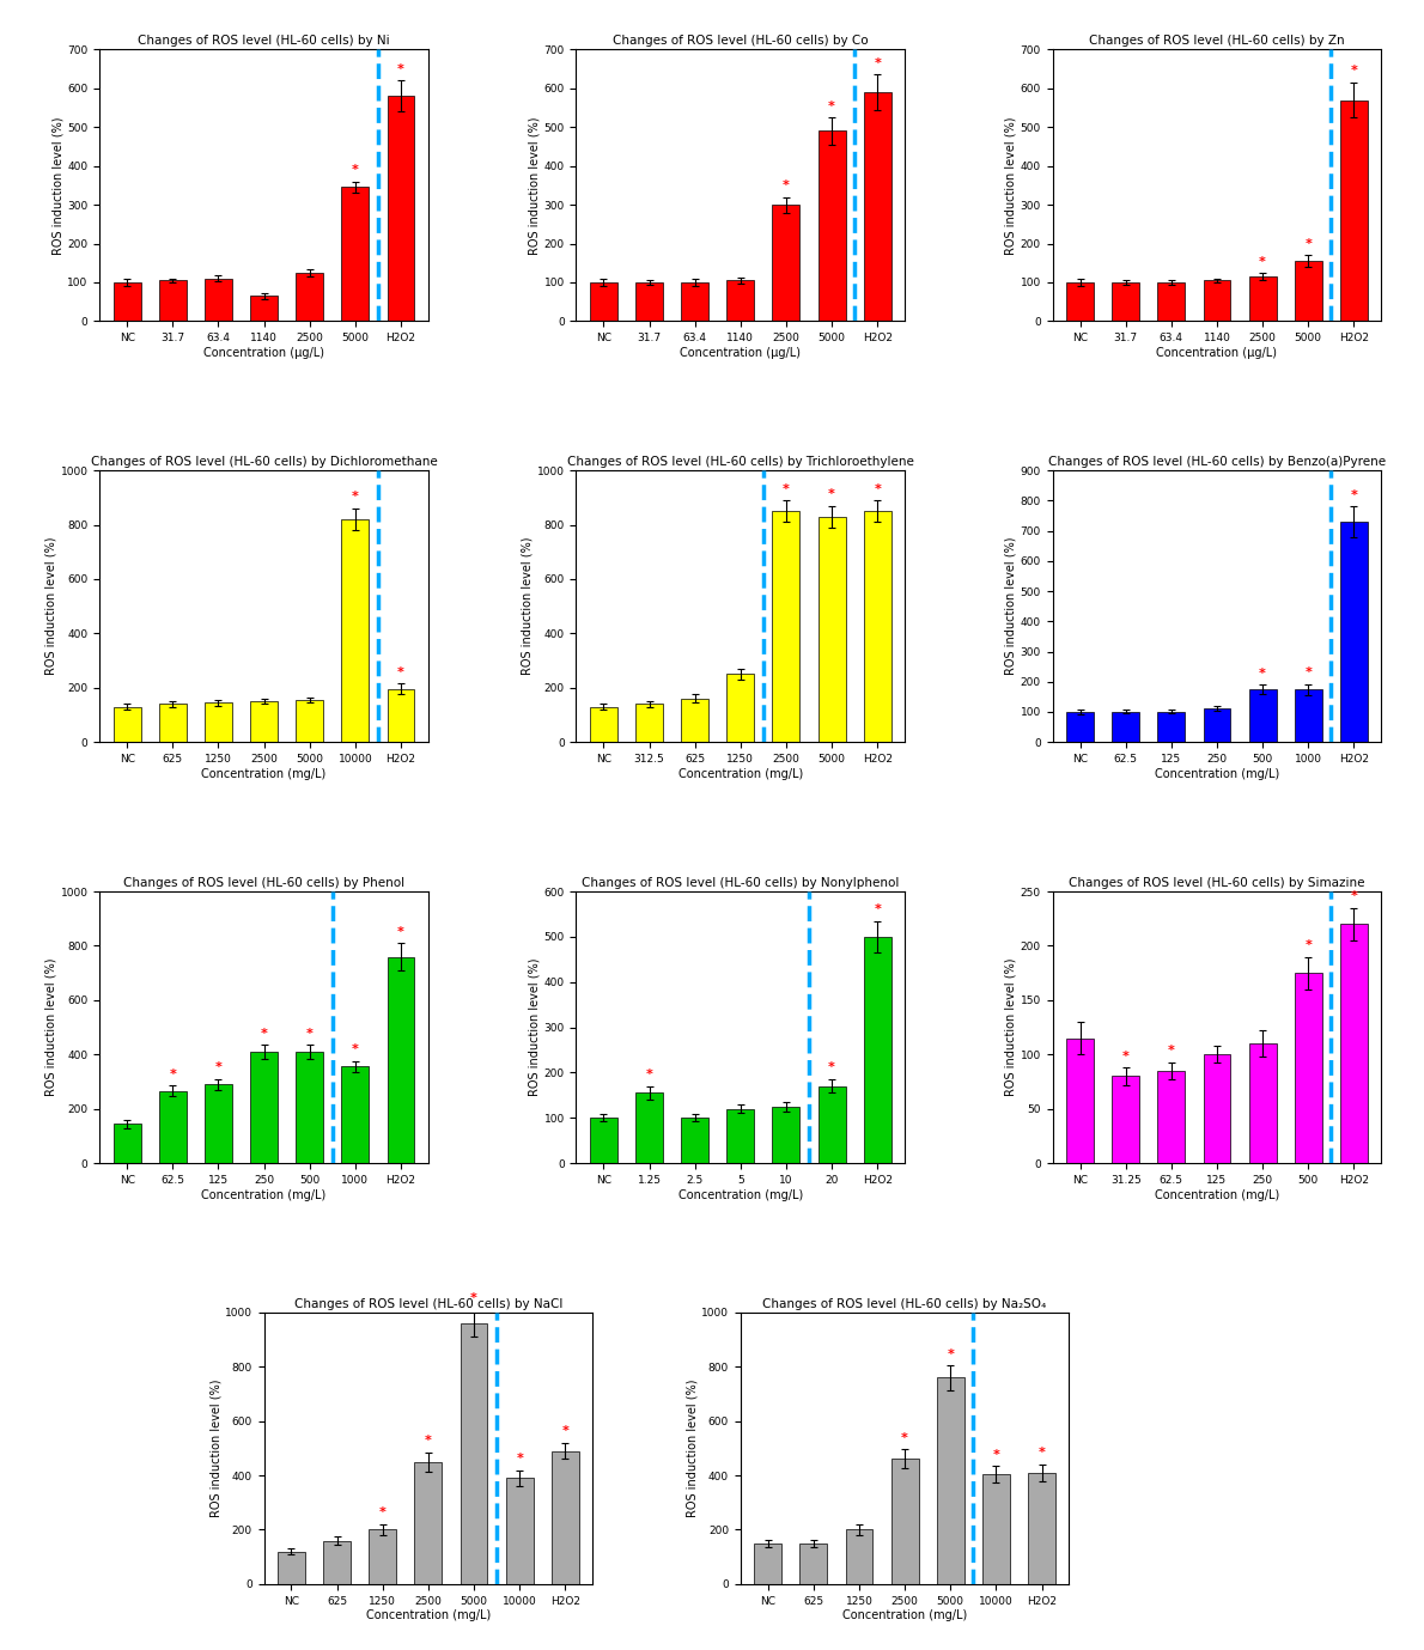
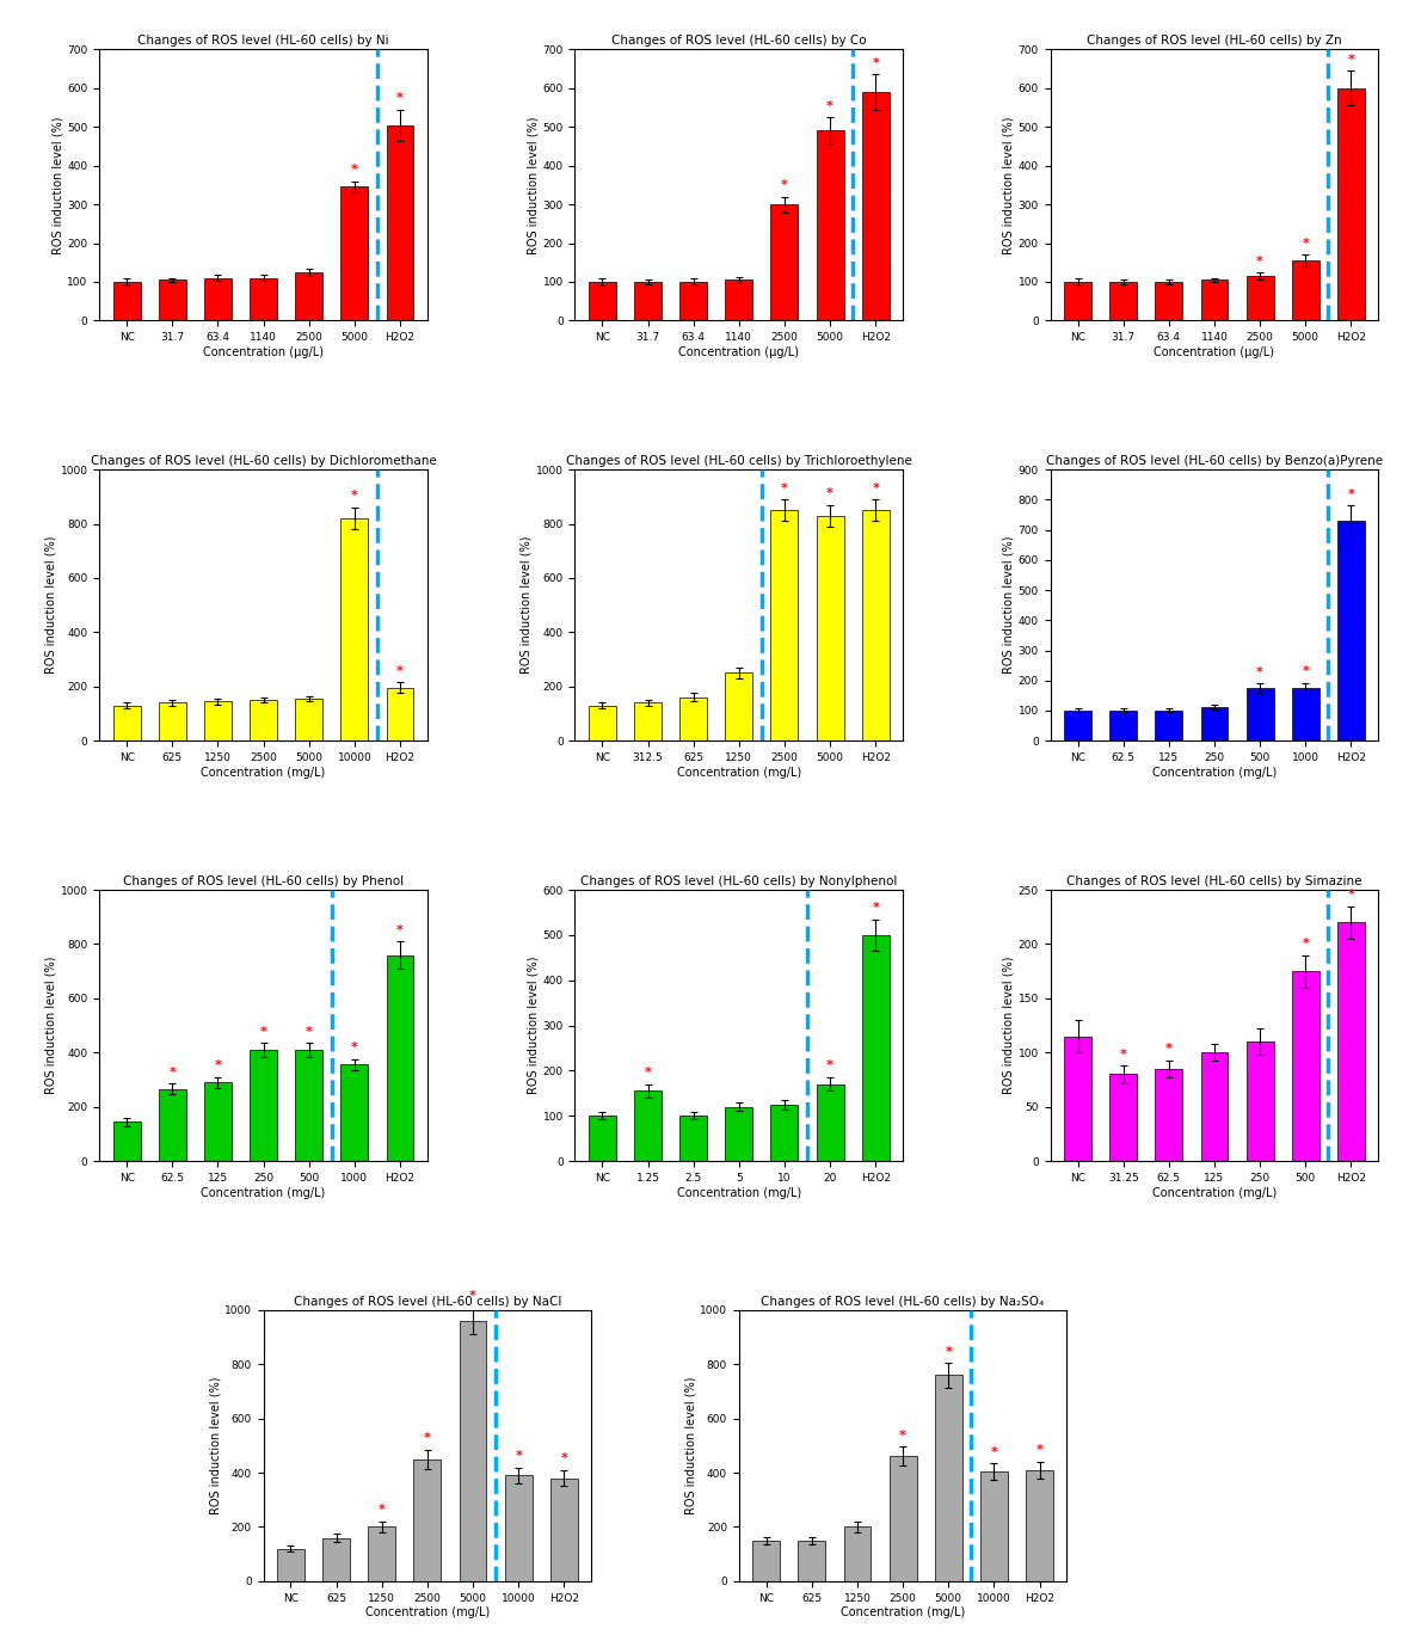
Changes of ROS level (HL-60 cells) by Ni/1140: 65 -> 110
Changes of ROS level (HL-60 cells) by Ni/H2O2: 580 -> 505
Changes of ROS level (HL-60 cells) by Zn/H2O2: 570 -> 600
Changes of ROS level (HL-60 cells) by NaCl/H2O2: 490 -> 380
